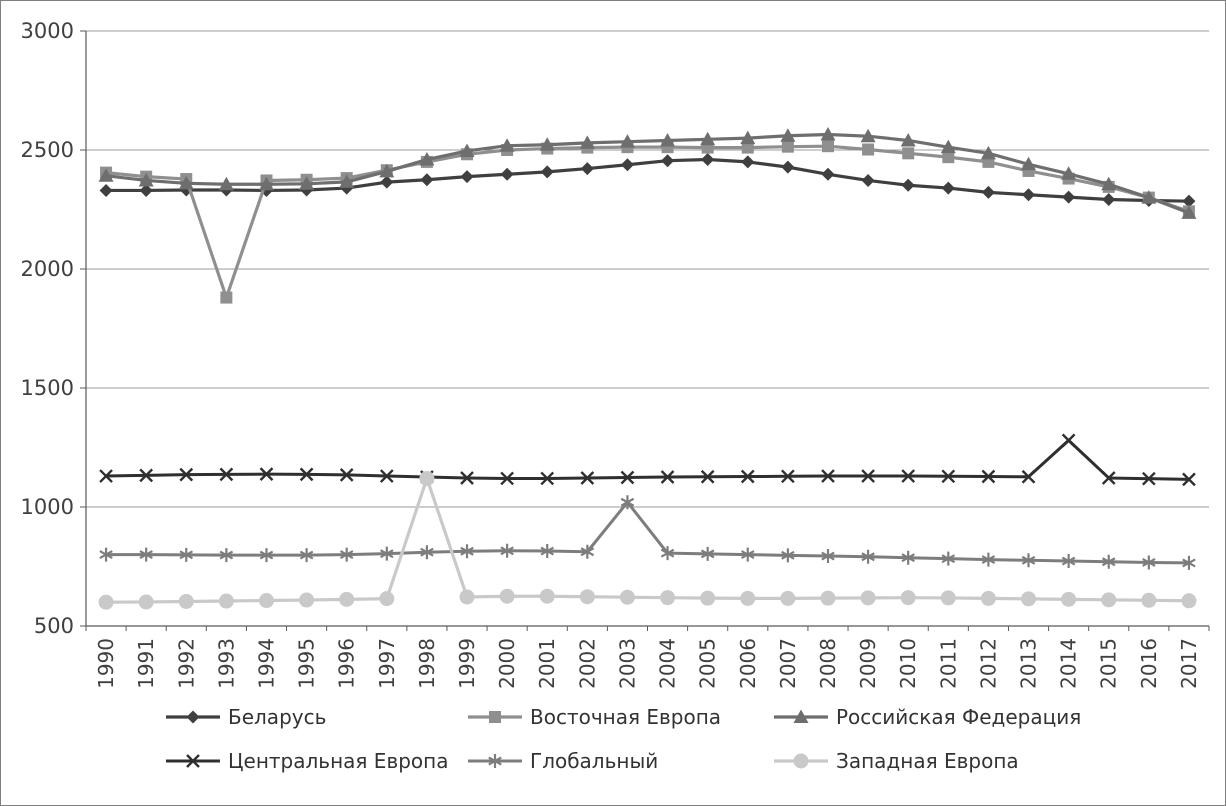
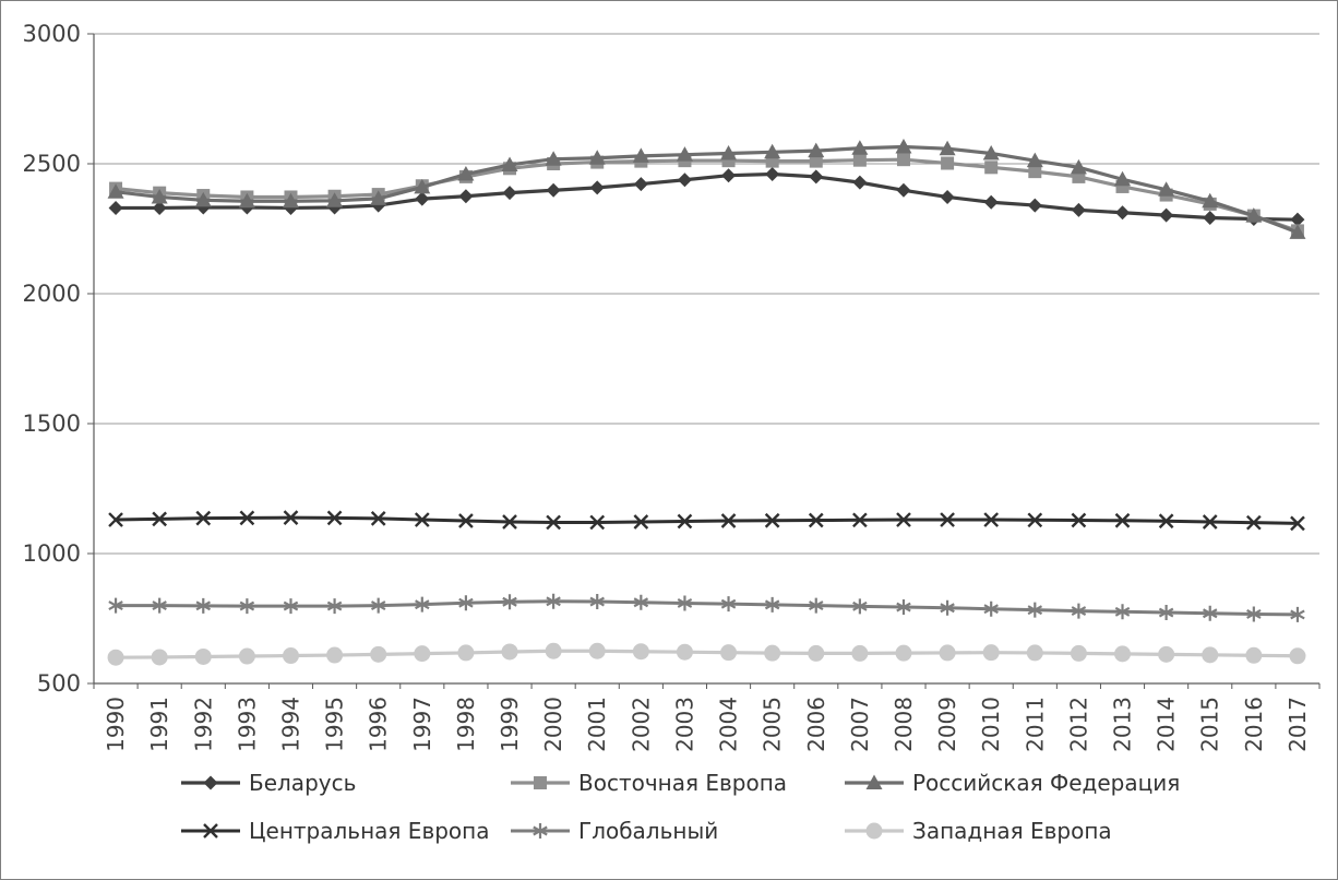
Восточная Европа/1993: 1880 -> 2370
Западная Европа/1998: 1120 -> 620
Глобальный/2003: 1020 -> 810
Центральная Европа/2014: 1280 -> 1120
